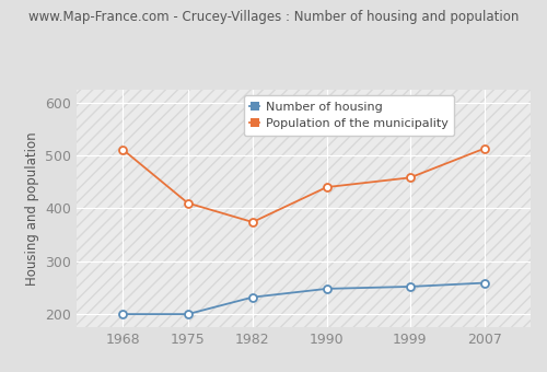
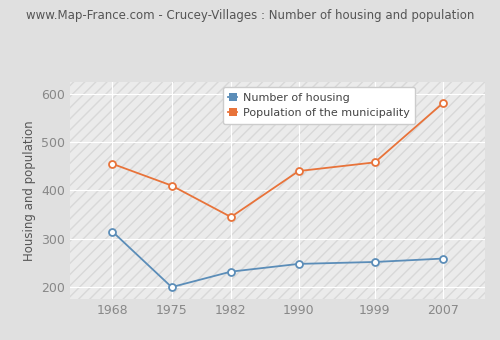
Number of housing/1968: 200 -> 315
Population of the municipality/1968: 511 -> 455
Population of the municipality/1982: 374 -> 345
Population of the municipality/2007: 513 -> 580
